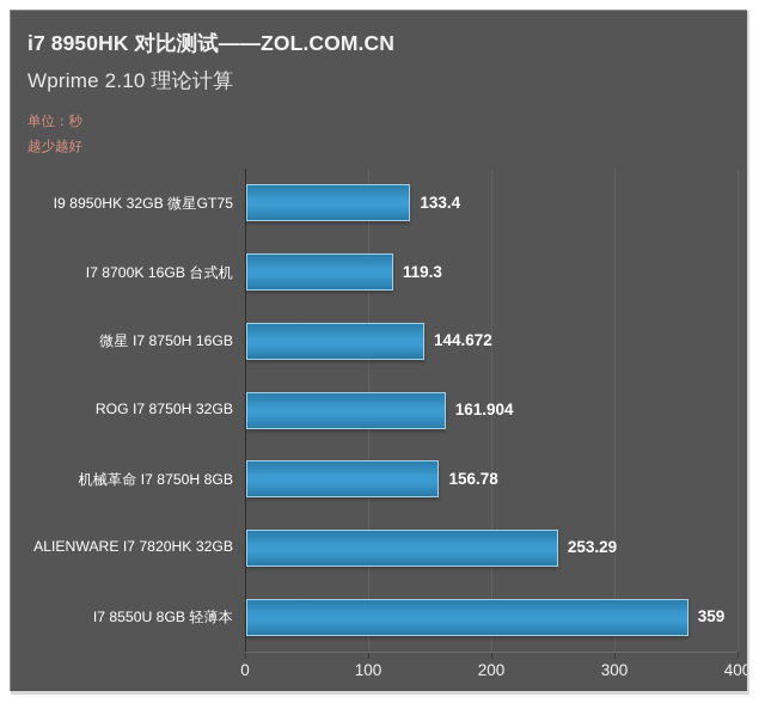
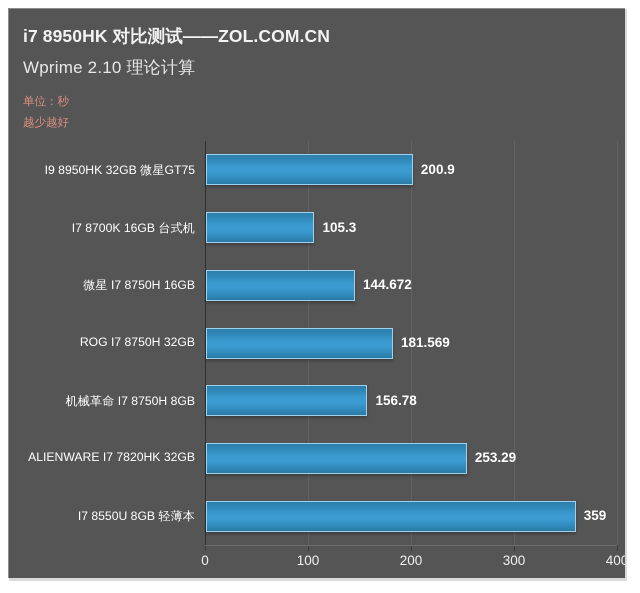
I9 8950HK 32GB 微星GT75: 133.4 -> 200.9
I7 8700K 16GB 台式机: 119.3 -> 105.3
ROG I7 8750H 32GB: 161.904 -> 181.569
